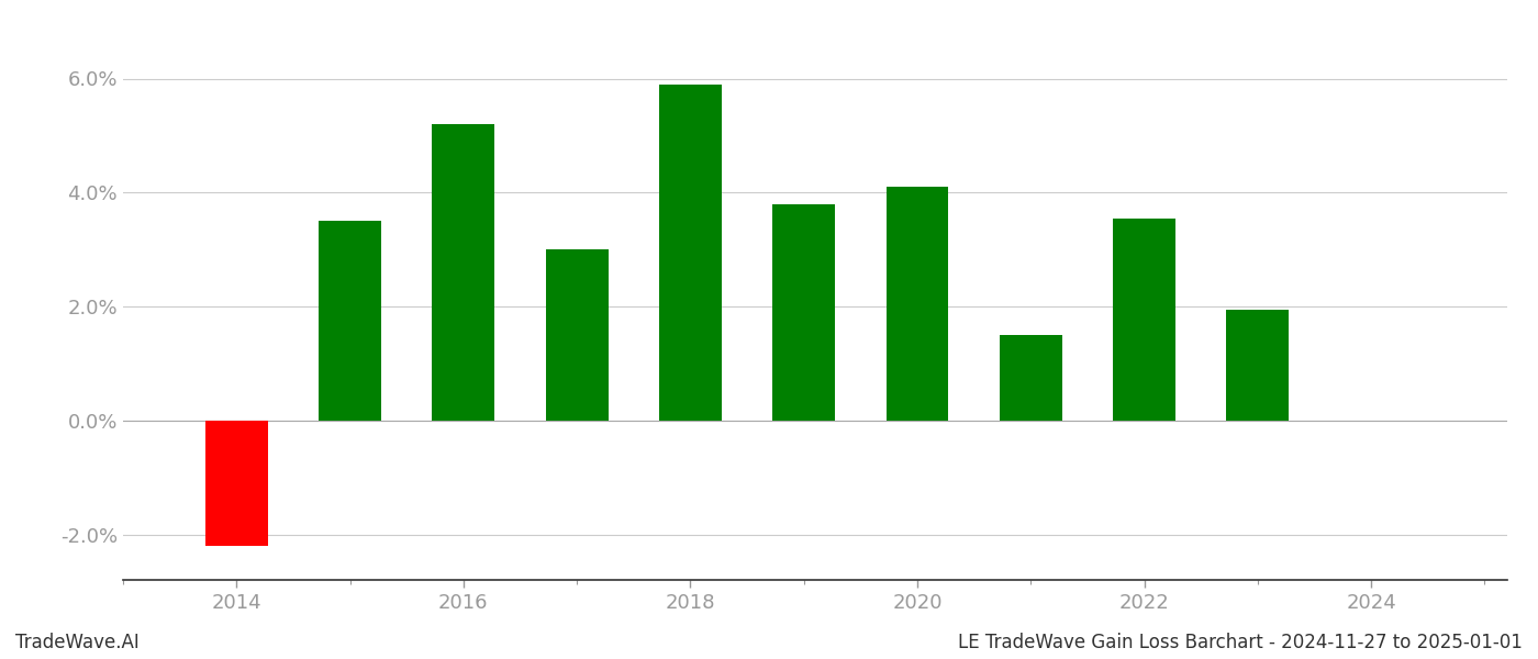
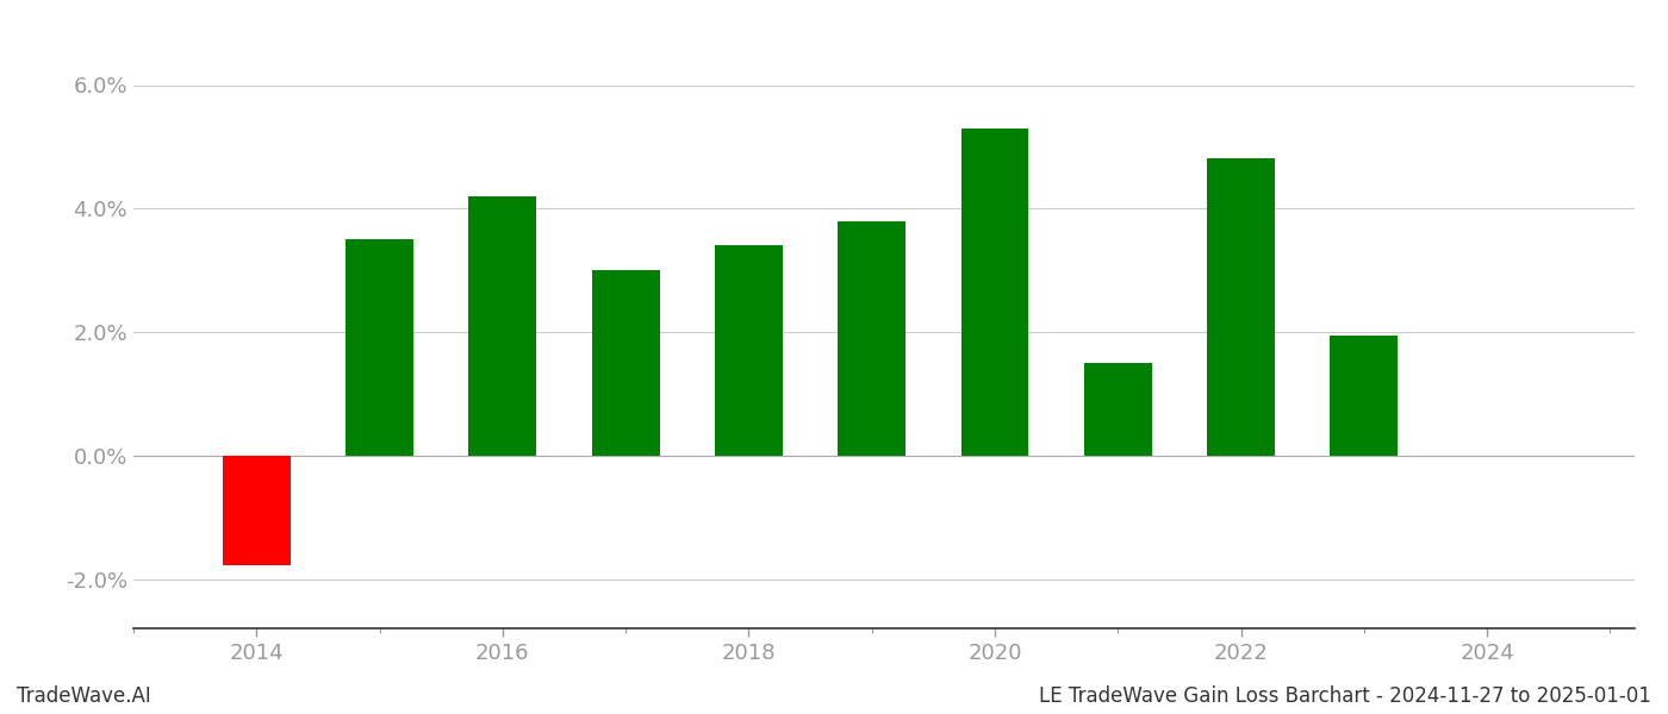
2014: -2.20% -> -1.78%
2016: 5.20% -> 4.20%
2018: 5.90% -> 3.40%
2020: 4.10% -> 5.30%
2022: 3.55% -> 4.82%
